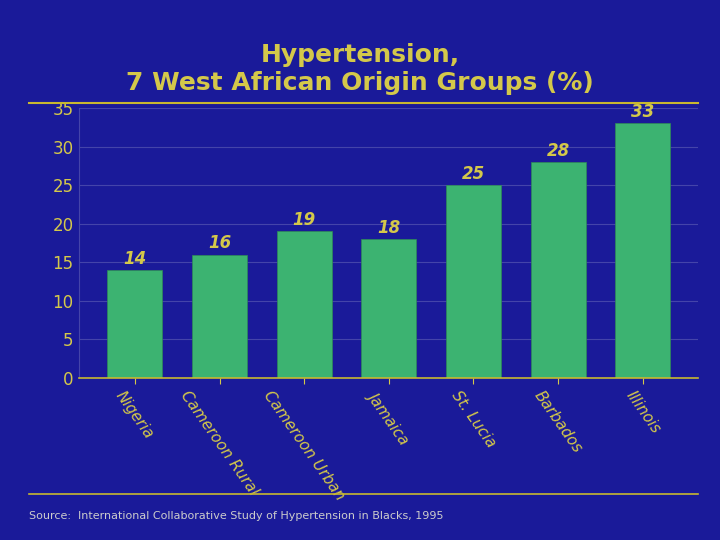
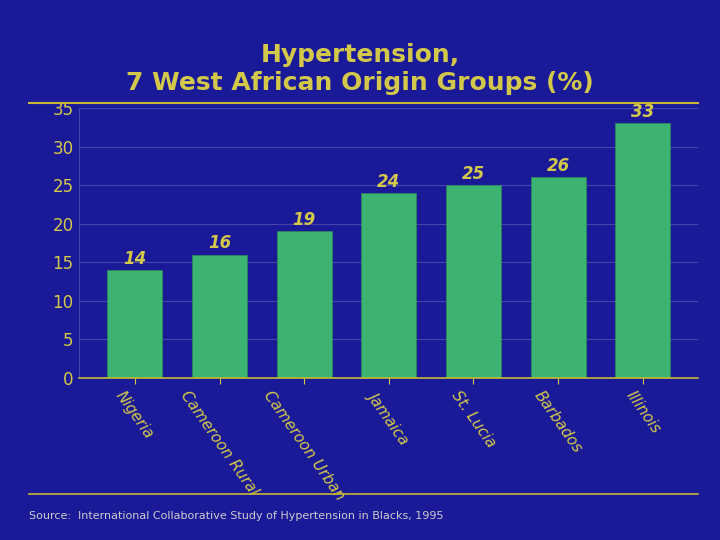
Jamaica: 18 -> 24
Barbados: 28 -> 26
